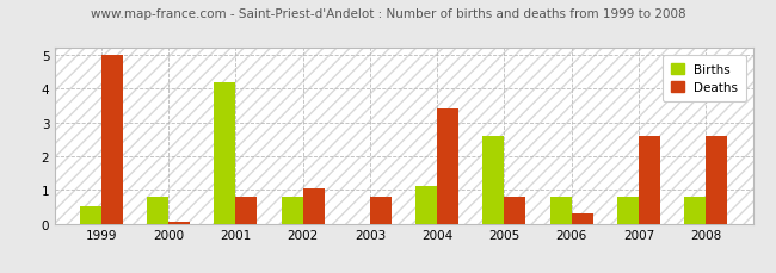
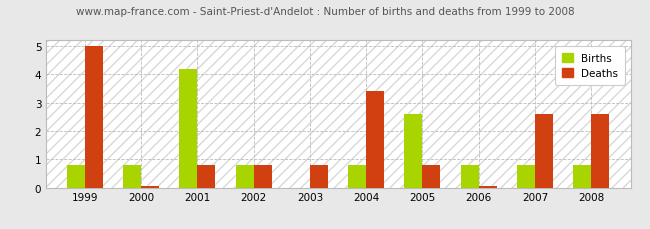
Births/1999: 0.5 -> 0.8
Deaths/2002: 1.05 -> 0.80
Births/2004: 1.1 -> 0.8
Deaths/2006: 0.30 -> 0.05
